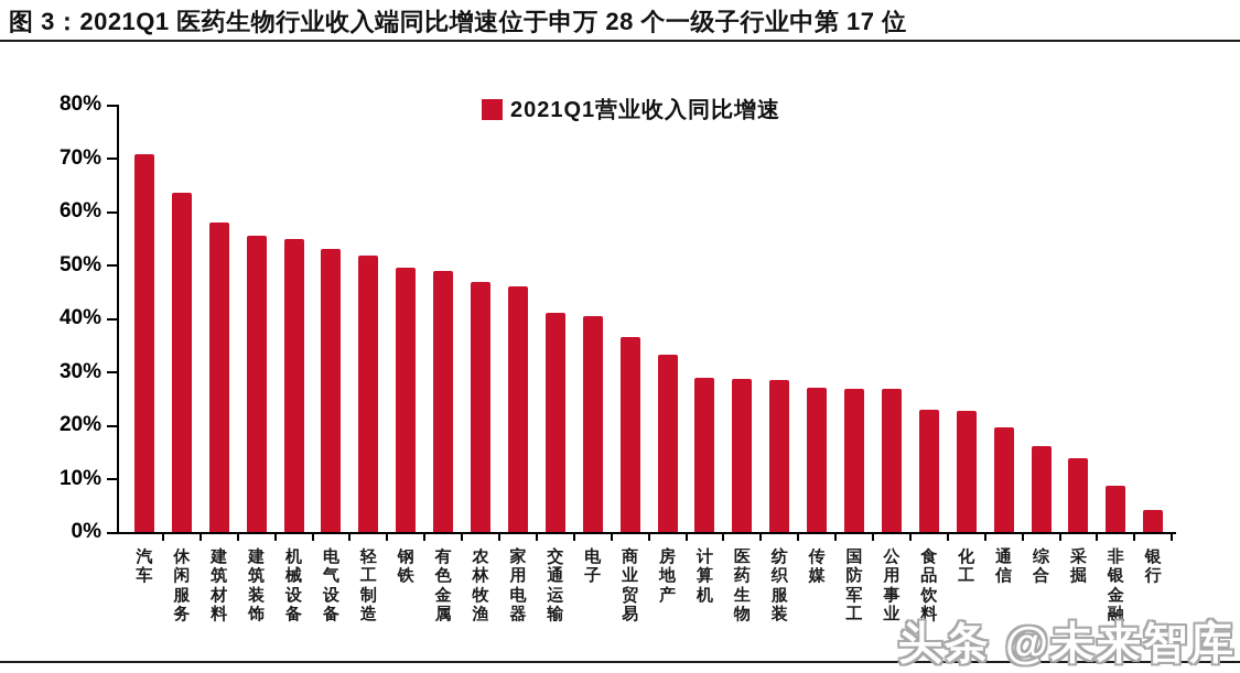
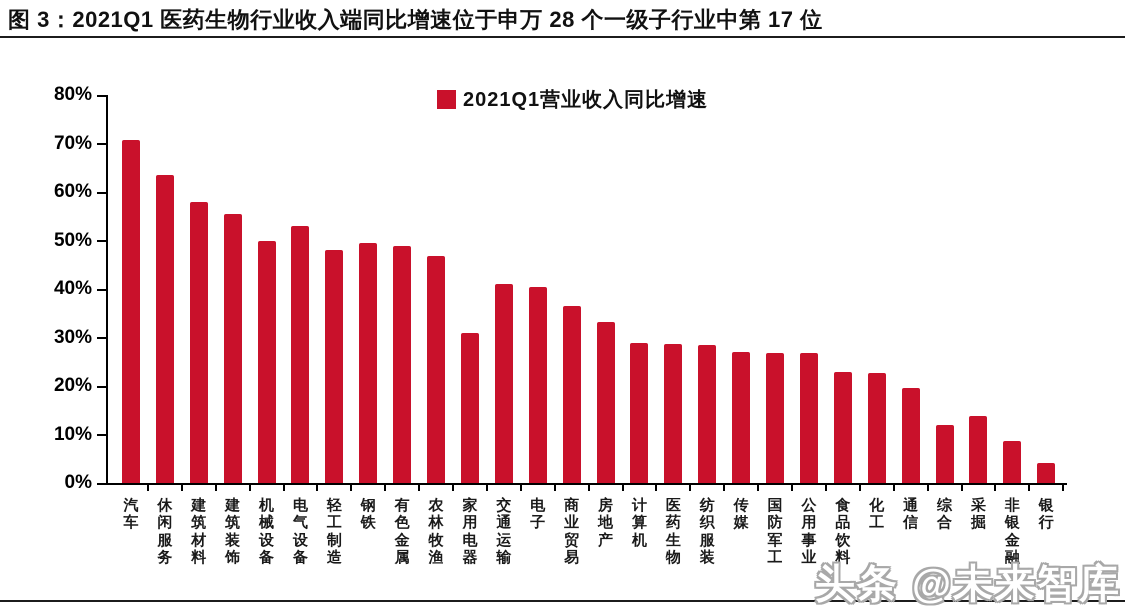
机械设备: 55% -> 50%
轻工制造: 52% -> 48%
家用电器: 46% -> 31%
综合: 16% -> 12%
